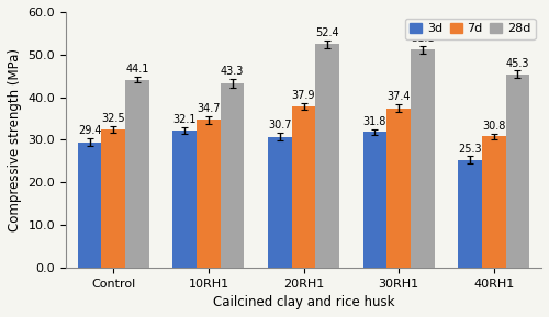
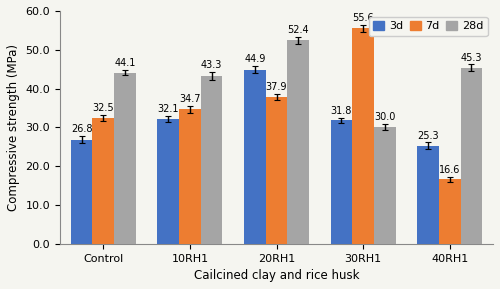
3d/Control: 29.4 -> 26.8
3d/20RH1: 30.7 -> 44.9
7d/30RH1: 37.4 -> 55.6
28d/30RH1: 51.1 -> 30.0
7d/40RH1: 30.8 -> 16.6
